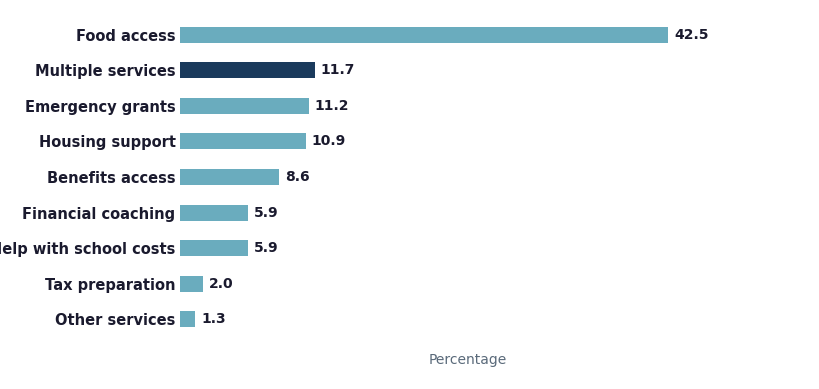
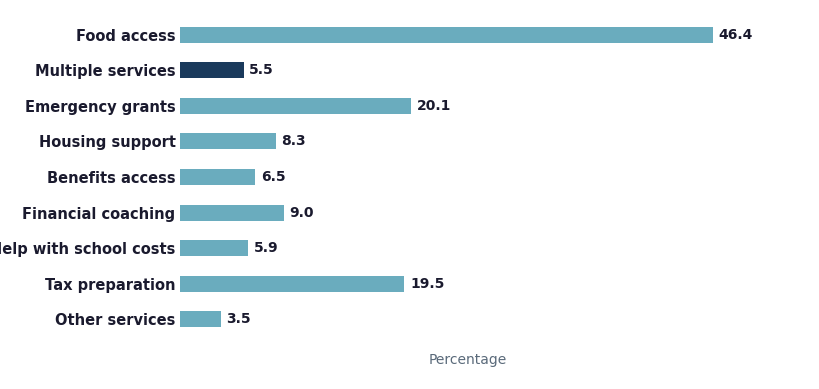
Food access: 42.5 -> 46.4
Multiple services: 11.7 -> 5.5
Emergency grants: 11.2 -> 20.1
Housing support: 10.9 -> 8.3
Benefits access: 8.6 -> 6.5
Financial coaching: 5.9 -> 9.0
Tax preparation: 2.0 -> 19.5
Other services: 1.3 -> 3.5
